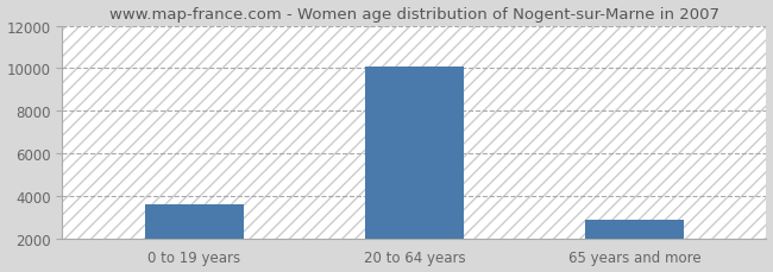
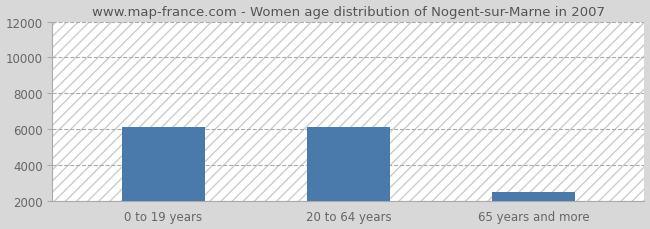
0 to 19 years: 3600 -> 6100
20 to 64 years: 10000 -> 6100
65 years and more: 2900 -> 2500
